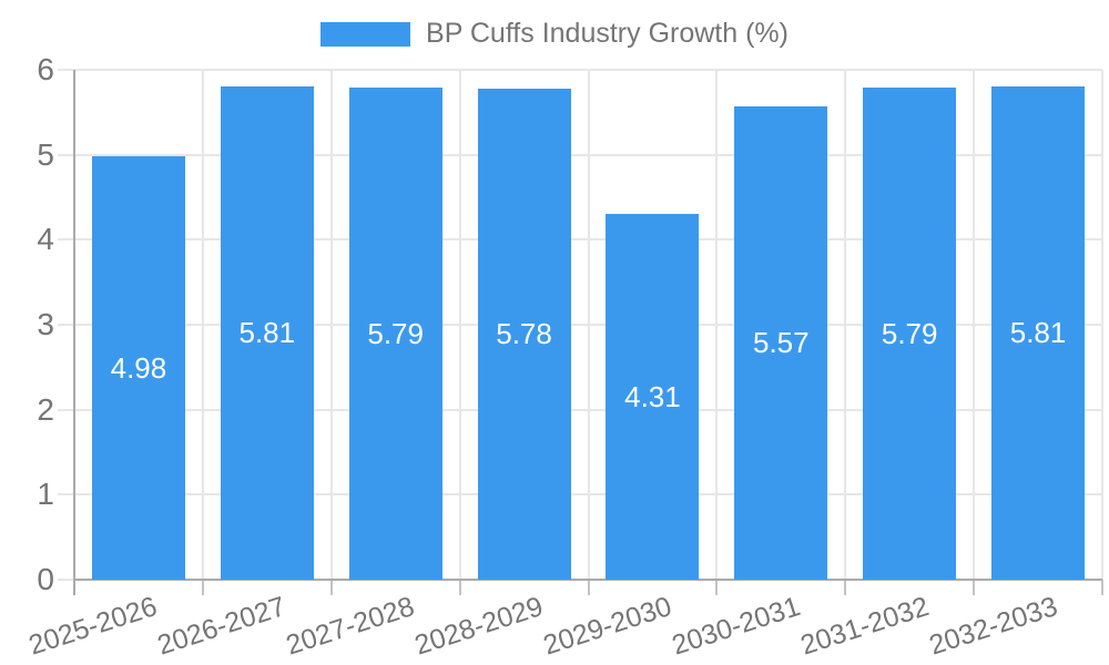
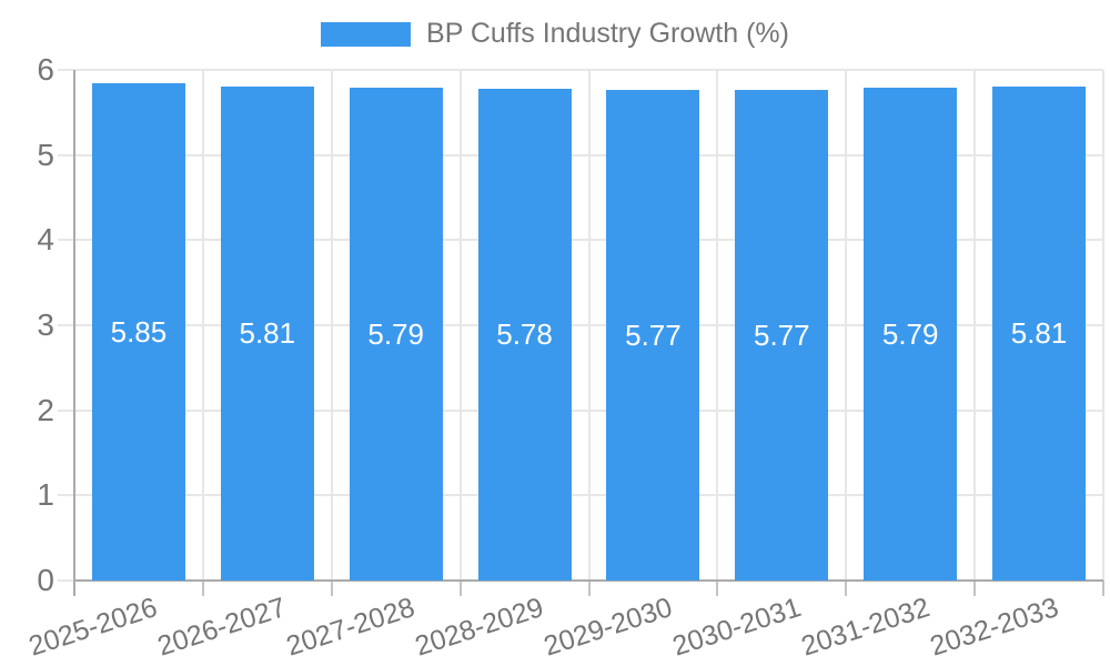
2025-2026: 4.98 -> 5.85
2029-2030: 4.31 -> 5.77
2030-2031: 5.57 -> 5.77
